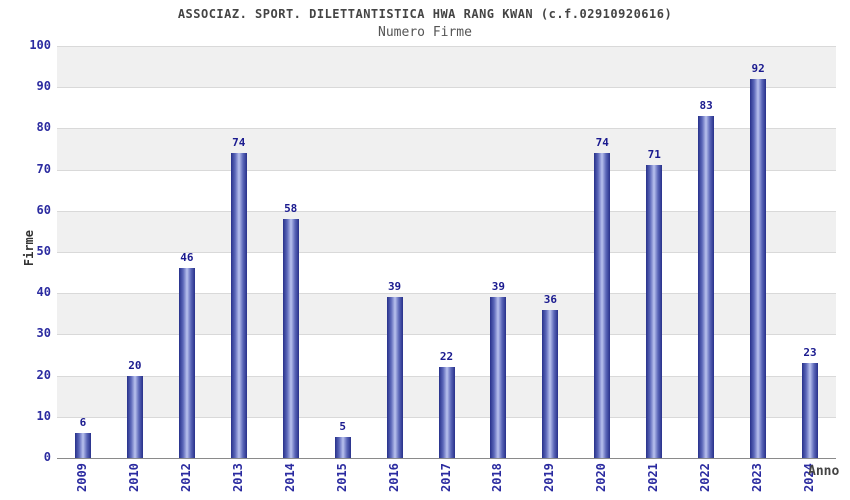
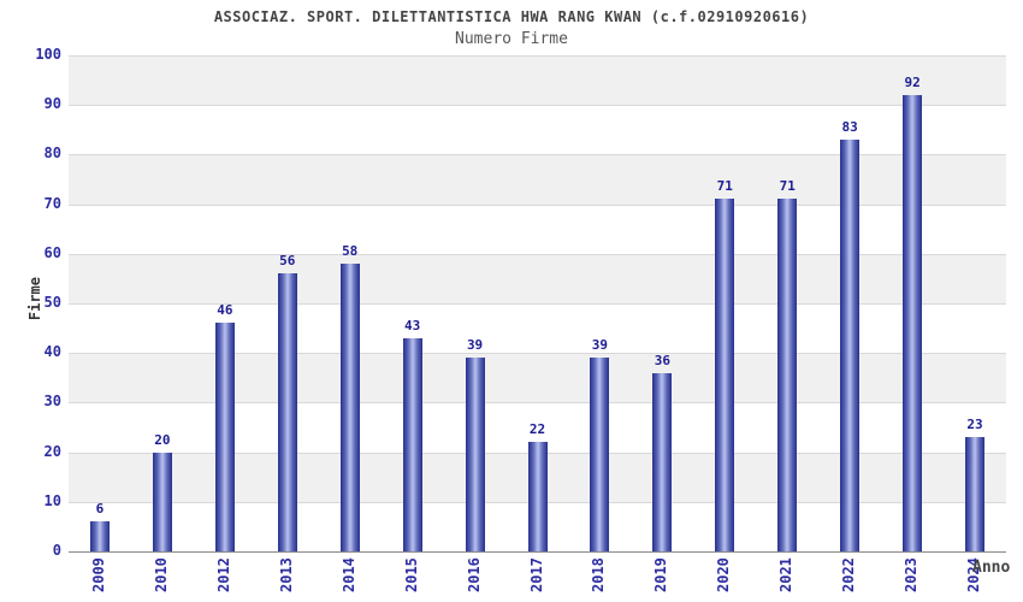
2013: 74 -> 56
2015: 5 -> 43
2020: 74 -> 71
